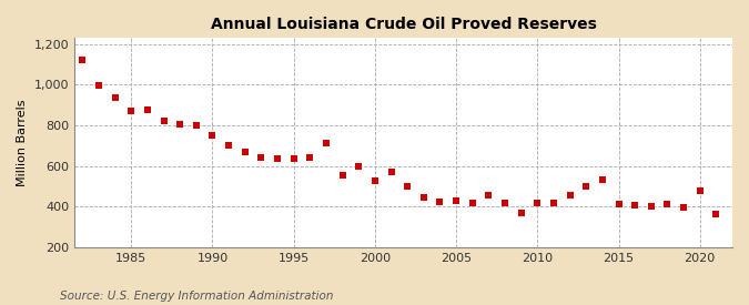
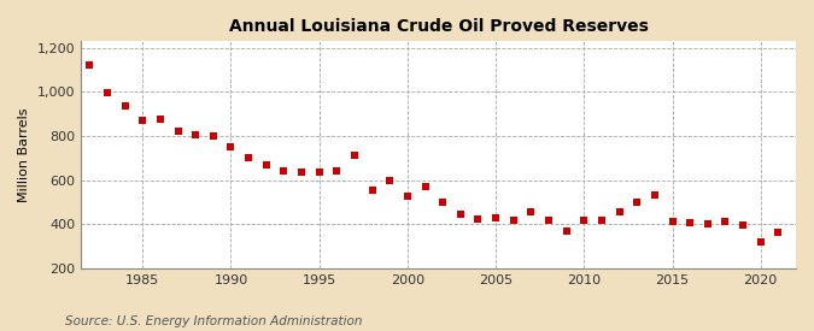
2020: 480 -> 320
